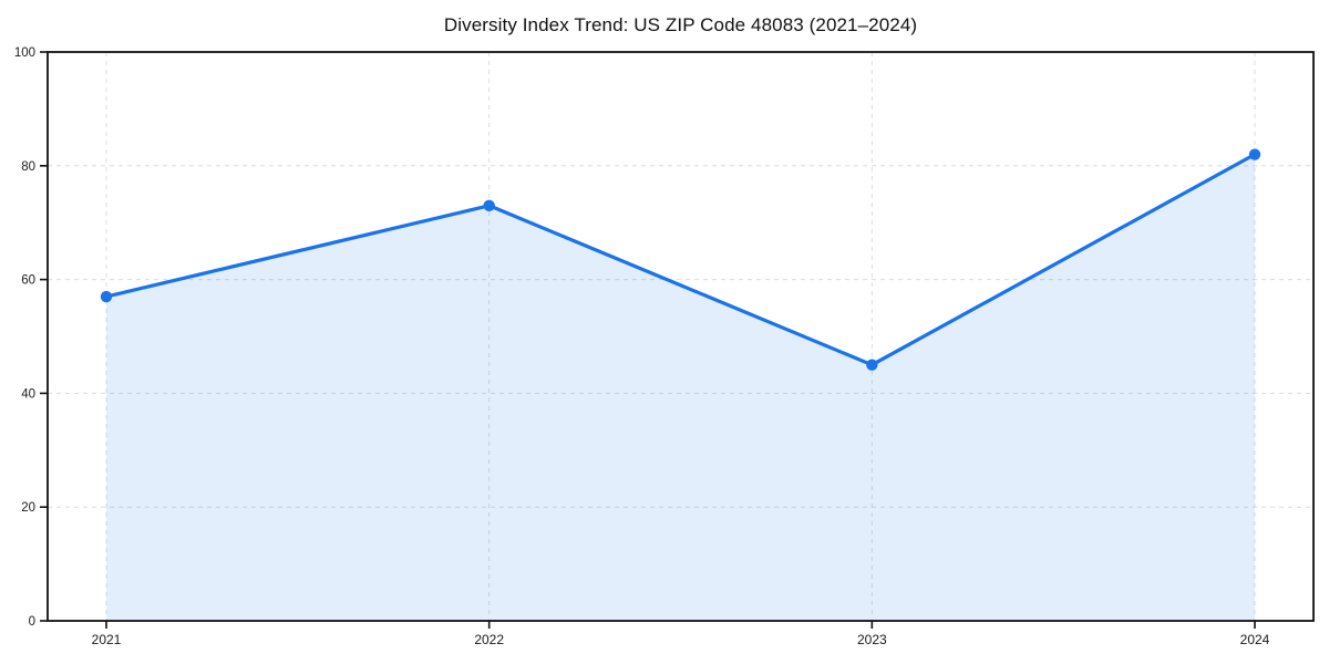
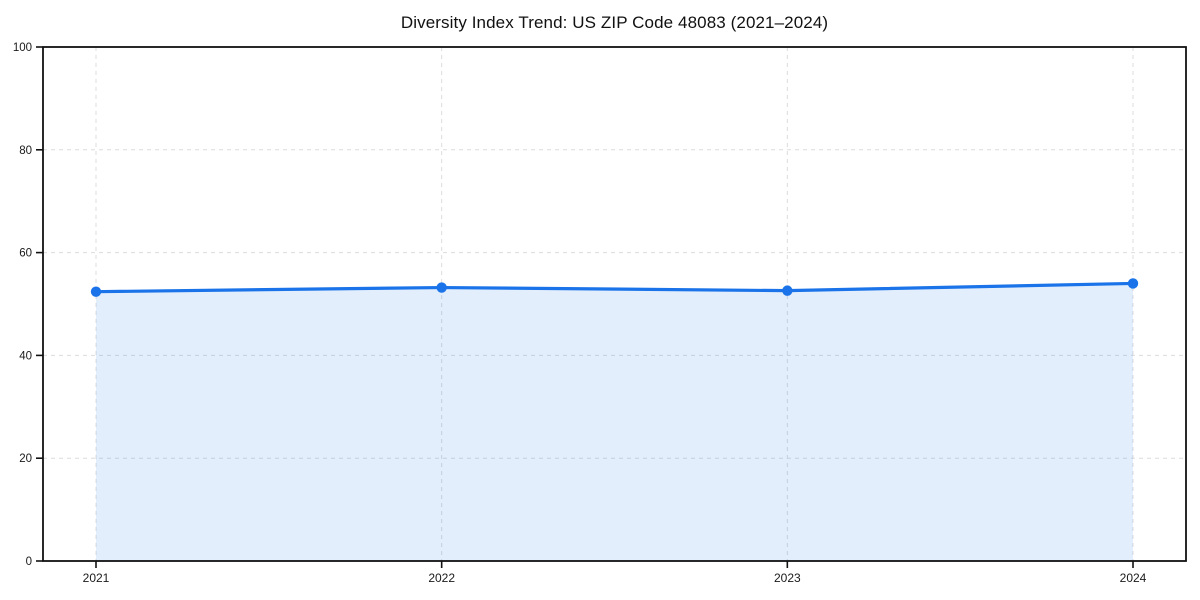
2021: 57 -> 52
2022: 73 -> 53
2023: 45 -> 53
2024: 82 -> 54
